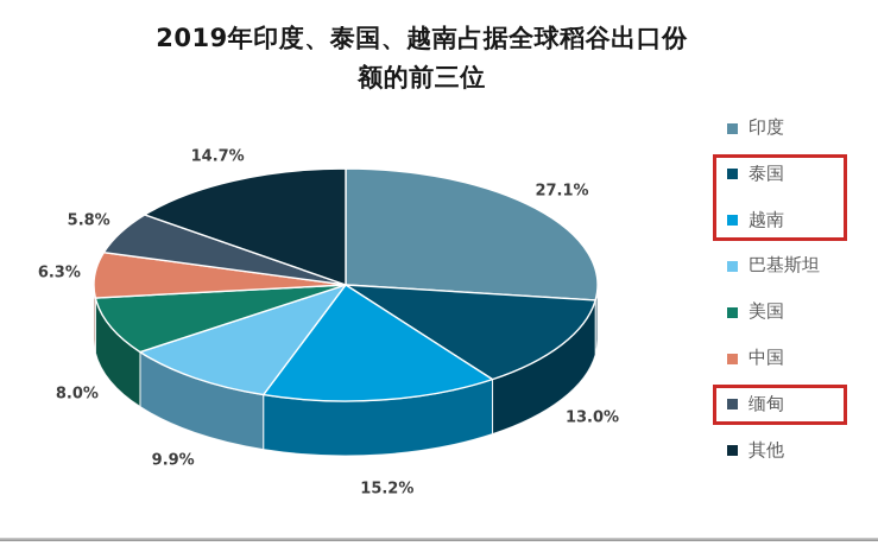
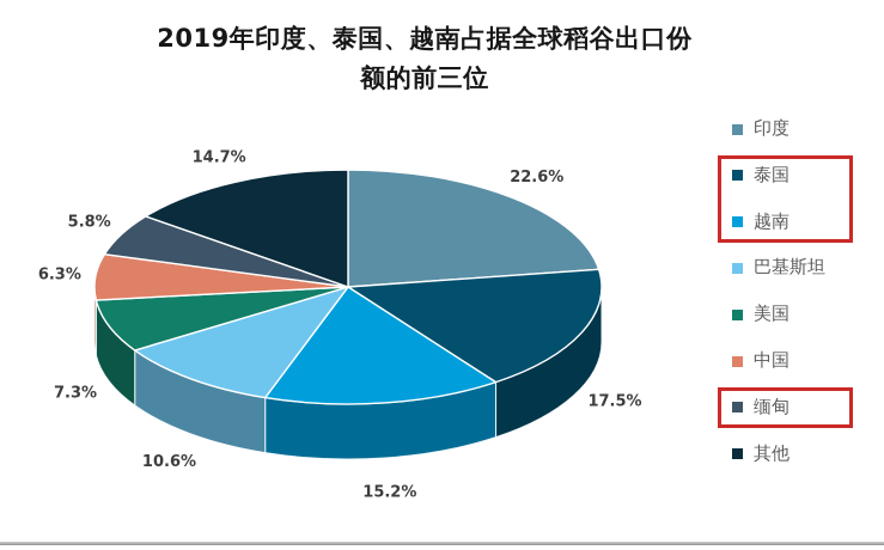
印度: 27.1% -> 22.6%
泰国: 13.0% -> 17.5%
巴基斯坦: 9.9% -> 10.6%
美国: 8.0% -> 7.3%
